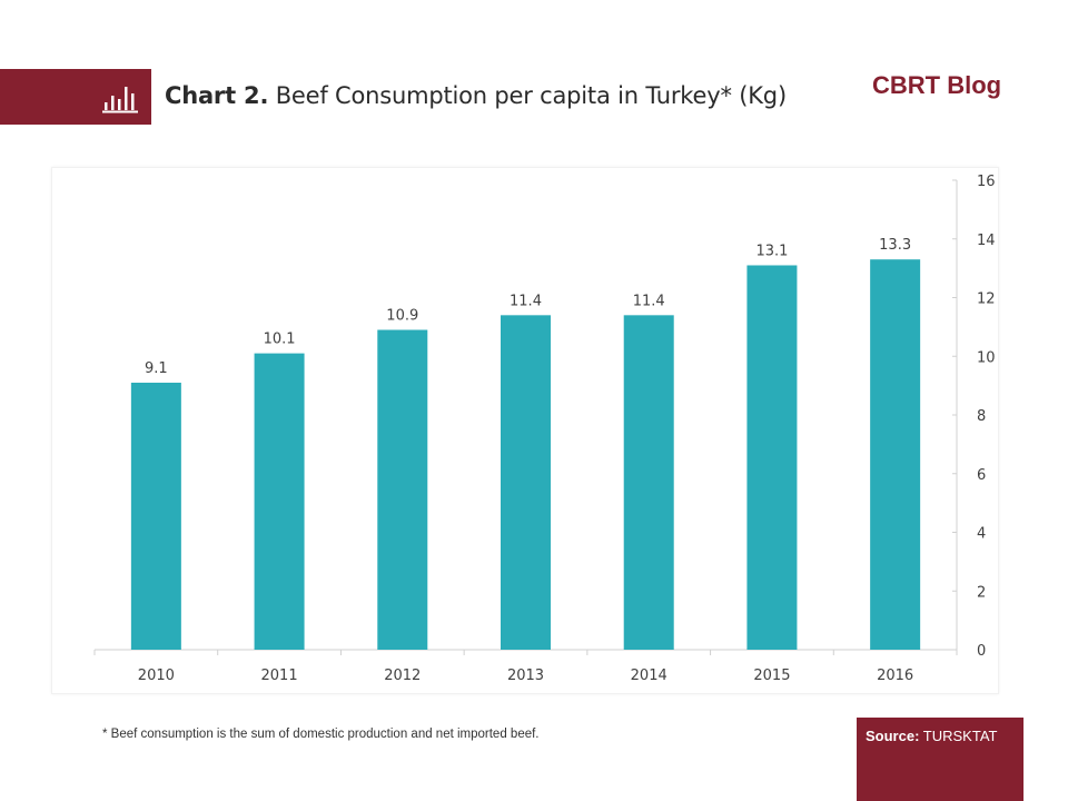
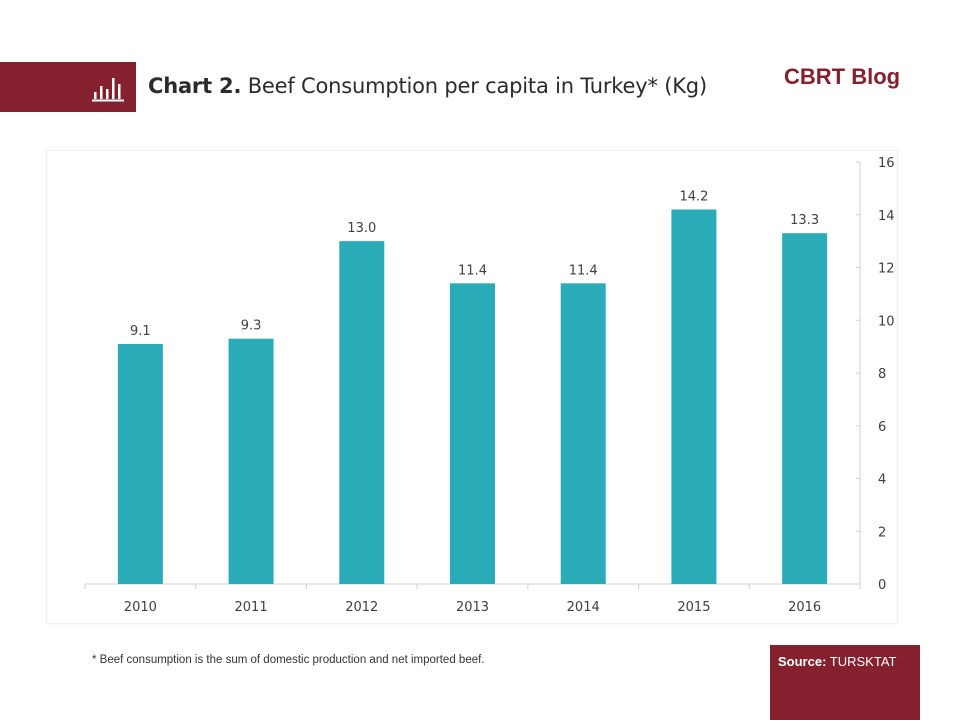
2011: 10.1 -> 9.3
2012: 10.9 -> 13.0
2015: 13.1 -> 14.2
